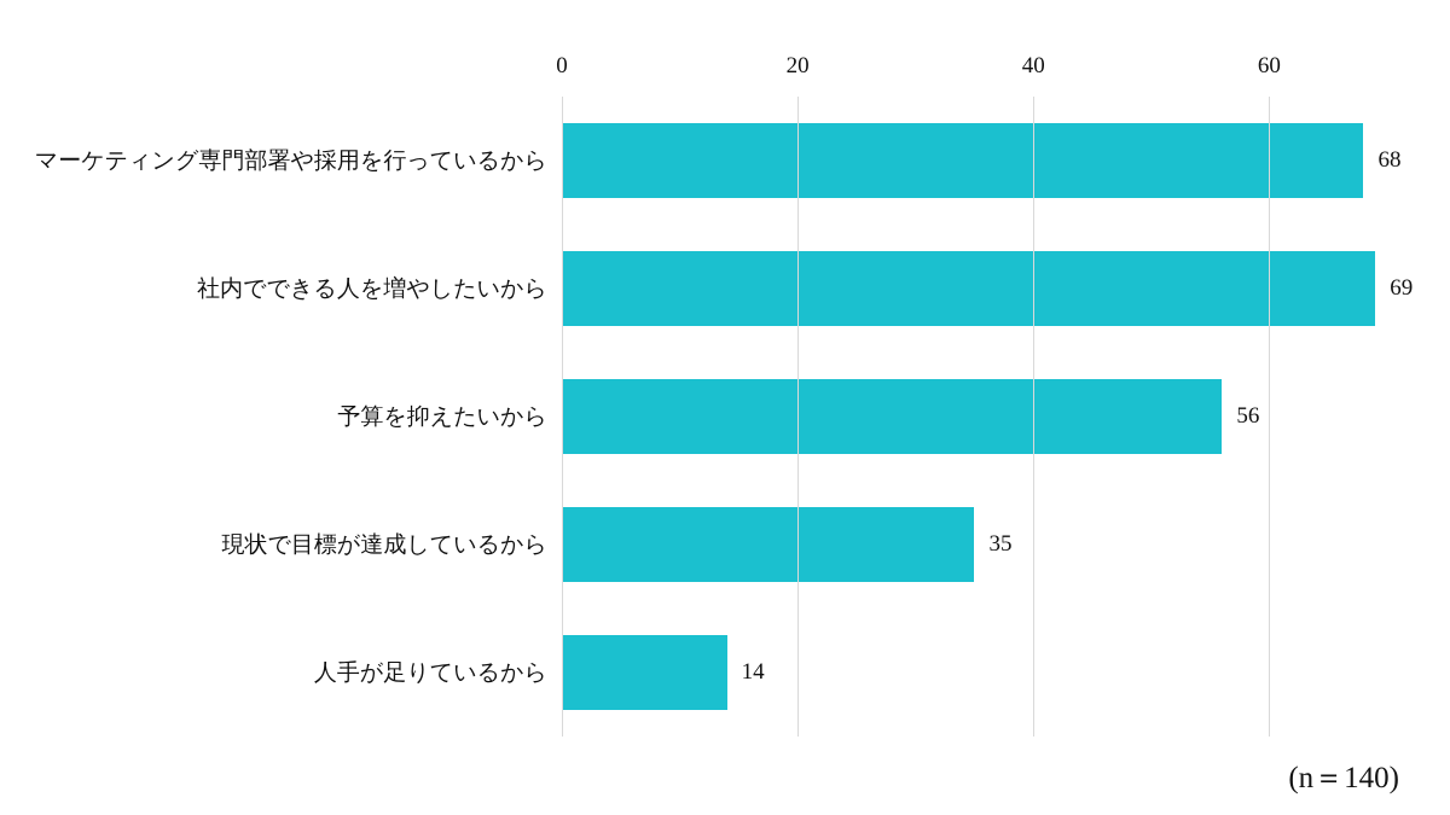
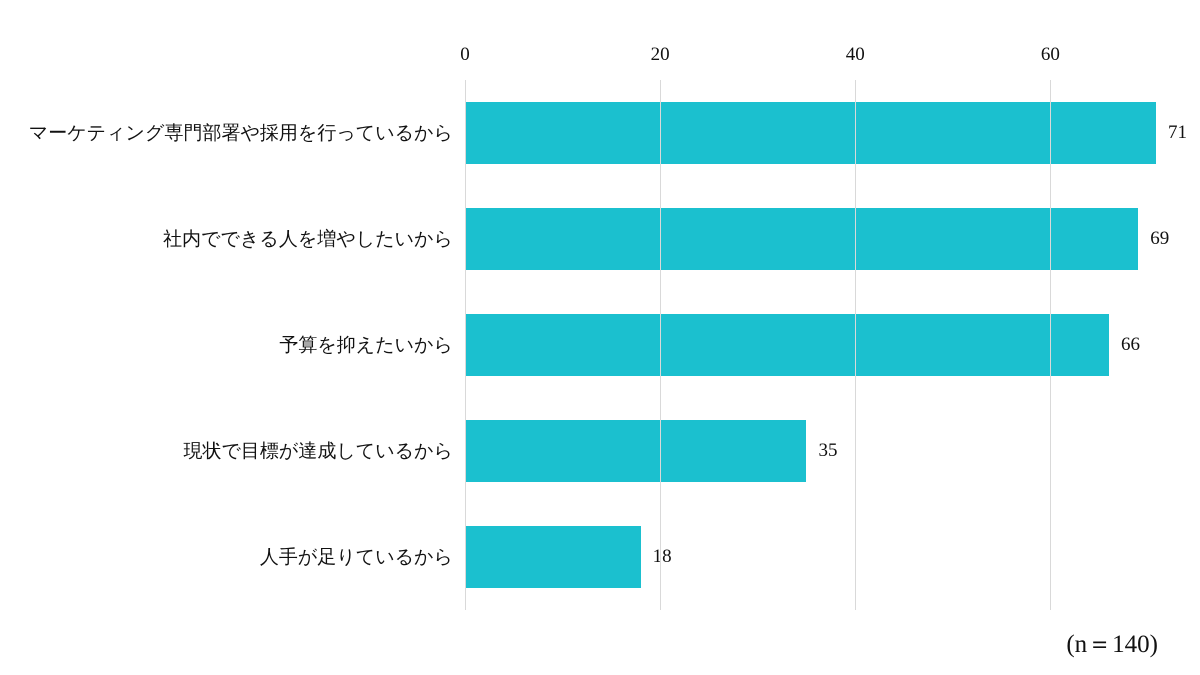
マーケティング専門部署や採用を行っているから: 68 -> 71
予算を抑えたいから: 56 -> 66
人手が足りているから: 14 -> 18
